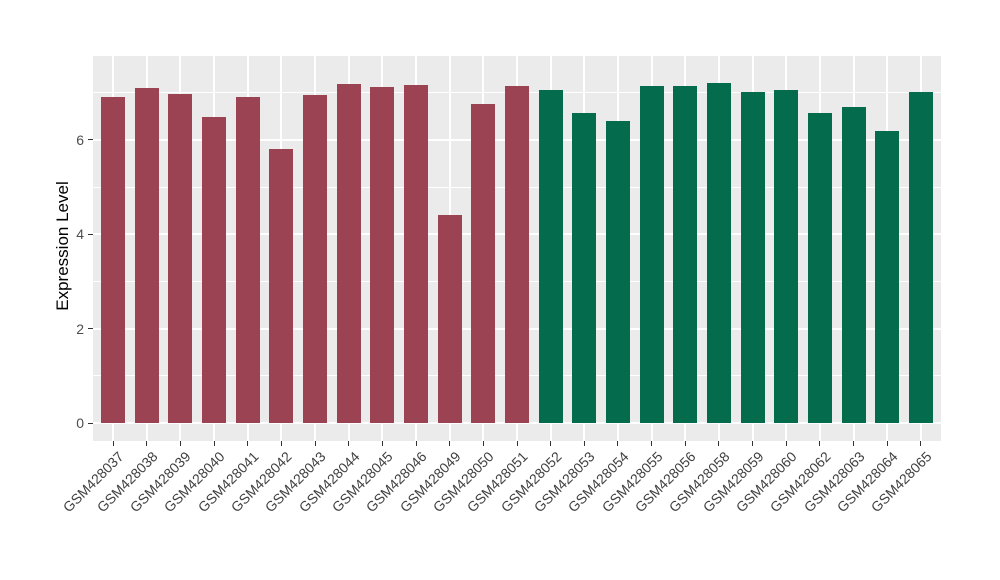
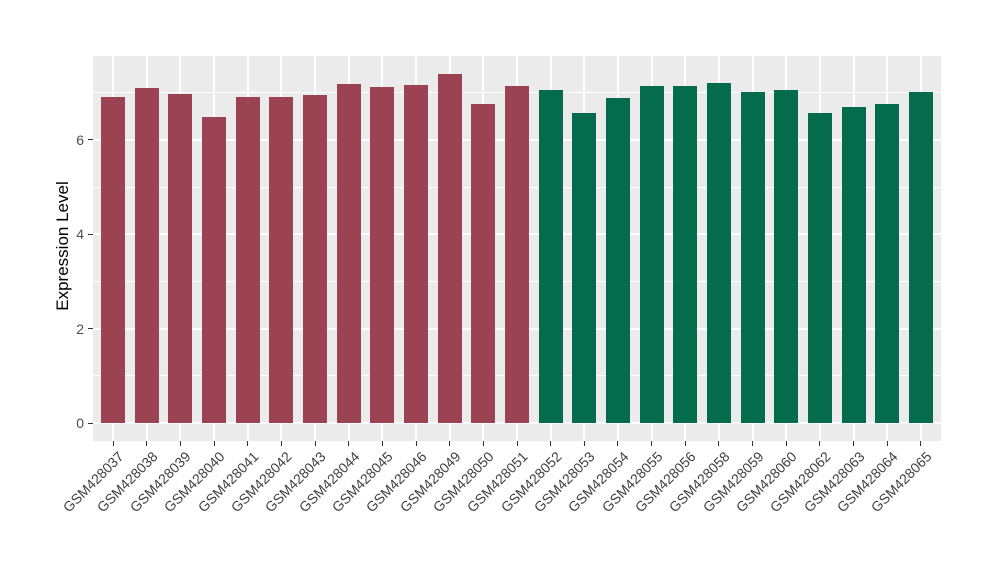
GSM428042: 5.8 -> 6.9
GSM428049: 4.4 -> 7.4
GSM428054: 6.4 -> 6.9
GSM428064: 6.2 -> 6.8
